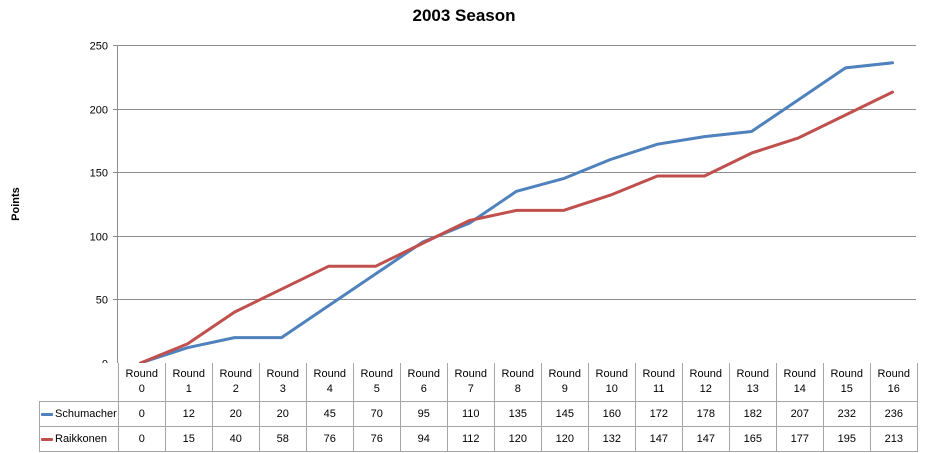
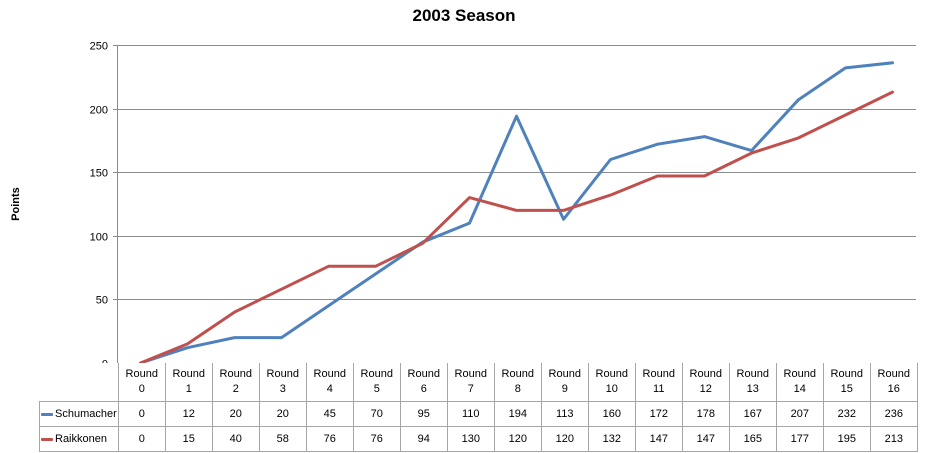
Raikkonen/Round 7: 112 -> 130
Schumacher/Round 8: 135 -> 194
Schumacher/Round 9: 145 -> 113
Schumacher/Round 13: 182 -> 167
